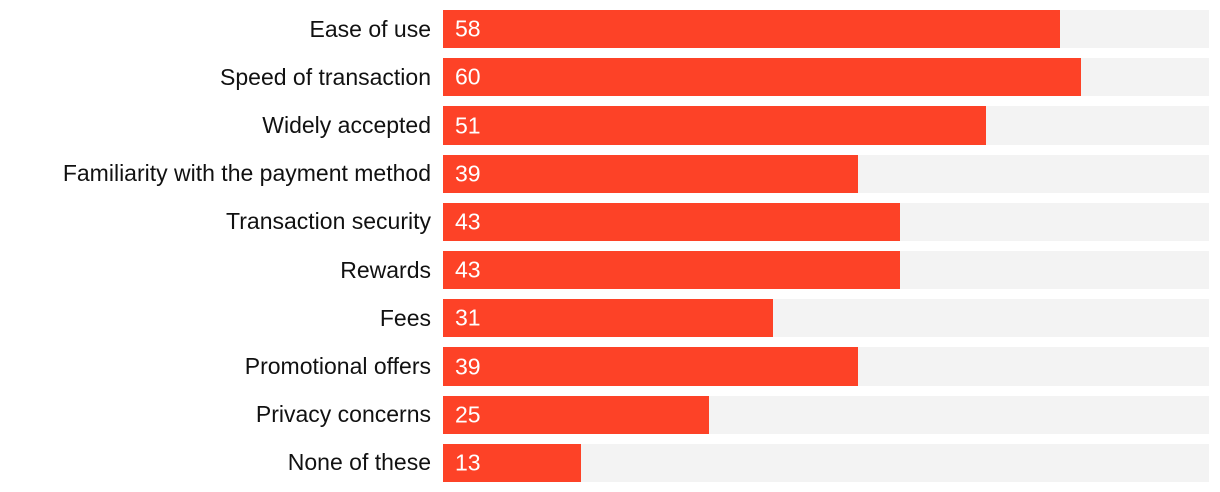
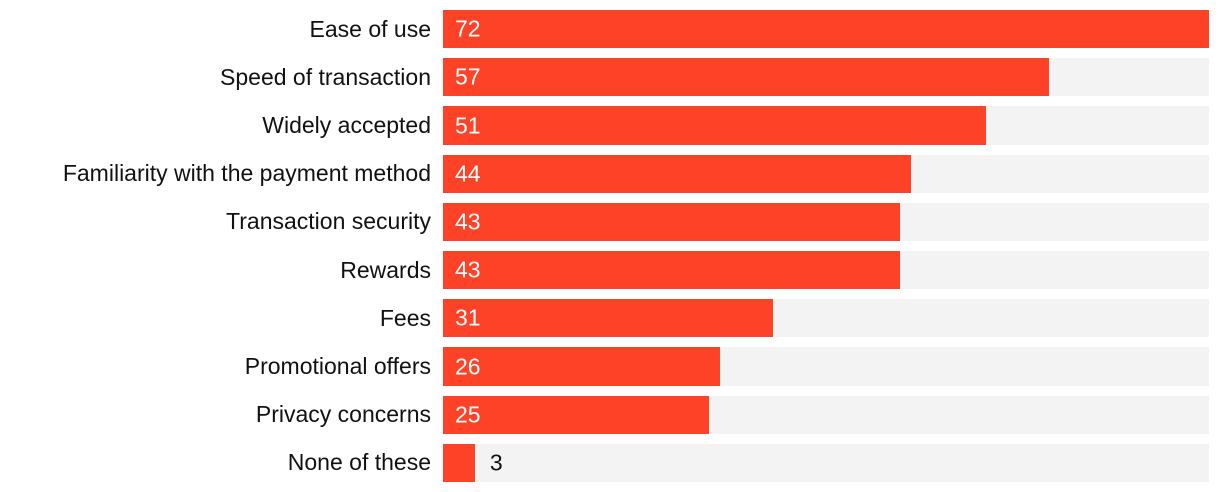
Ease of use: 58 -> 72
Speed of transaction: 60 -> 57
Familiarity with the payment method: 39 -> 44
Promotional offers: 39 -> 26
None of these: 13 -> 3
